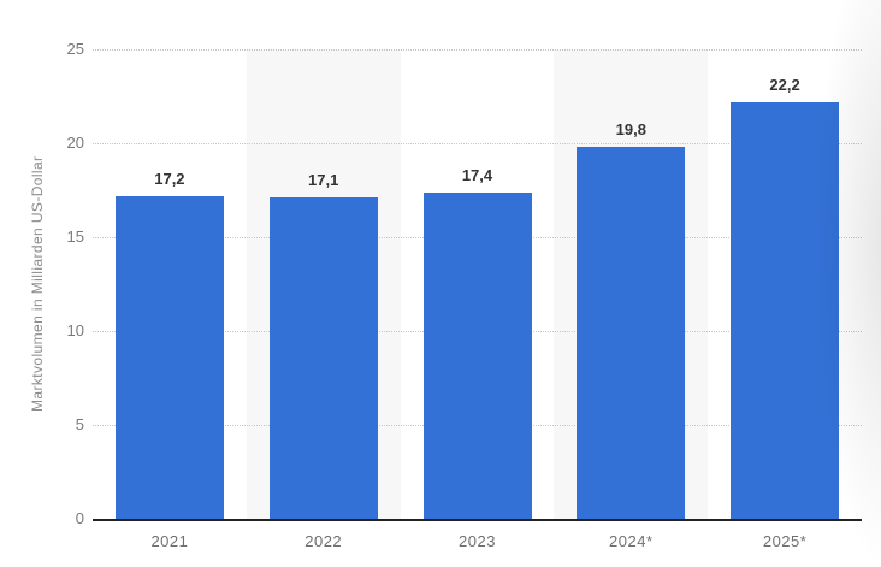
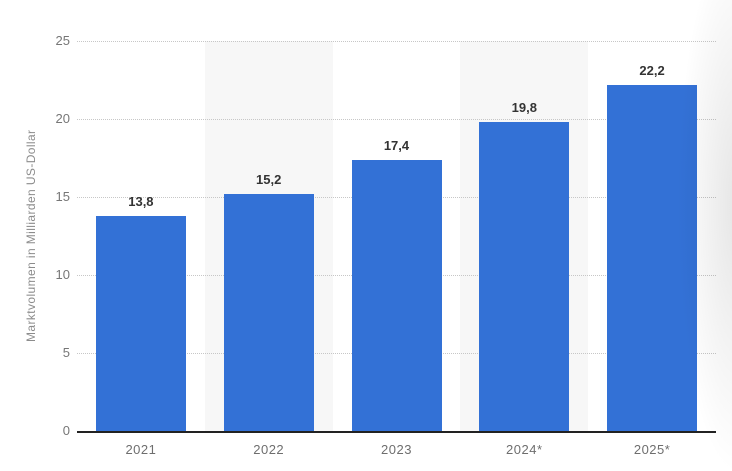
2021: 17,2 -> 13,8
2022: 17,1 -> 15,2
